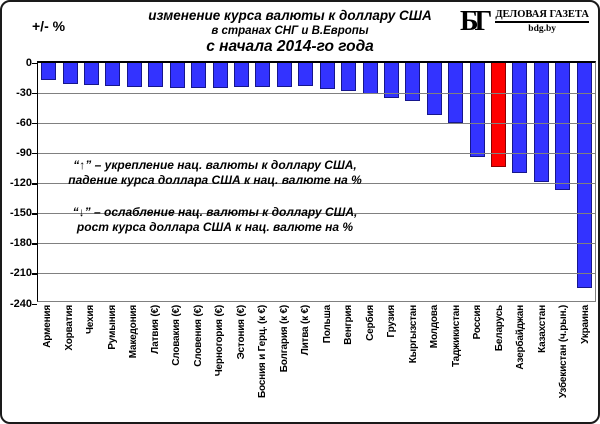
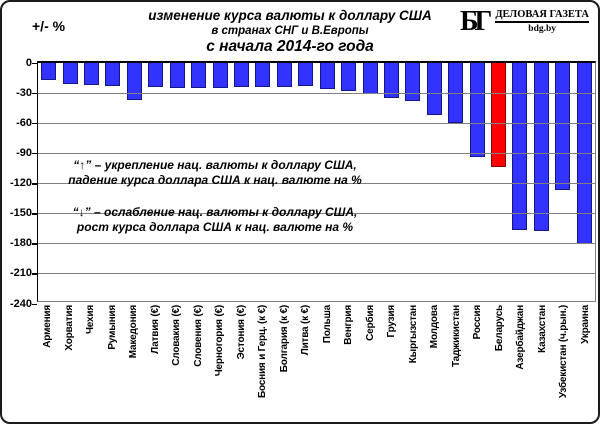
Македония: -24 -> -37
Азербайджан: -110 -> -166
Казахстан: -119 -> -167
Украина: -224 -> -180
